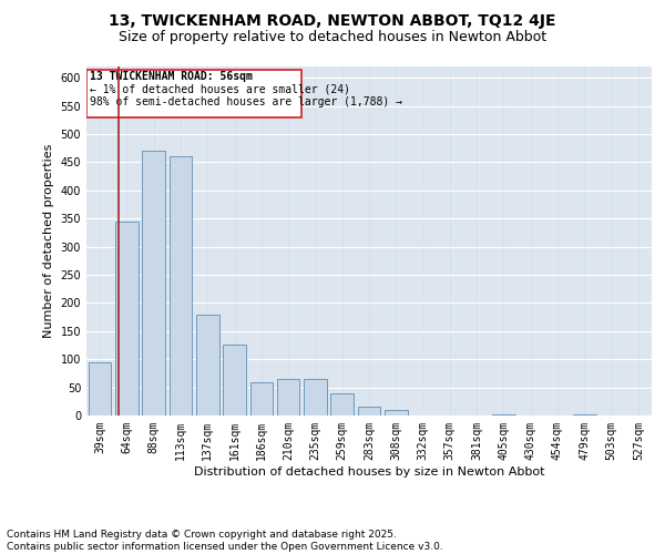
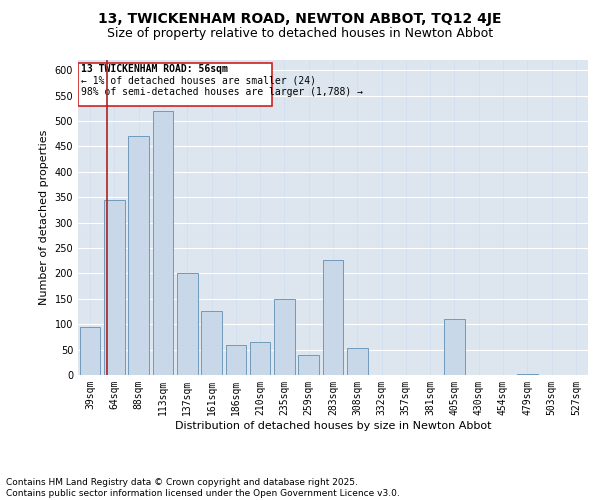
113sqm: 460 -> 520
137sqm: 180 -> 200
235sqm: 65 -> 150
283sqm: 15 -> 226
308sqm: 10 -> 54
405sqm: 2 -> 110
